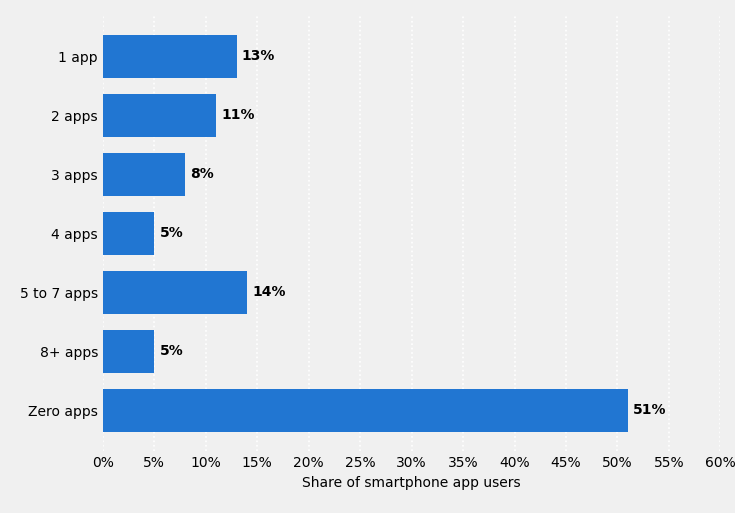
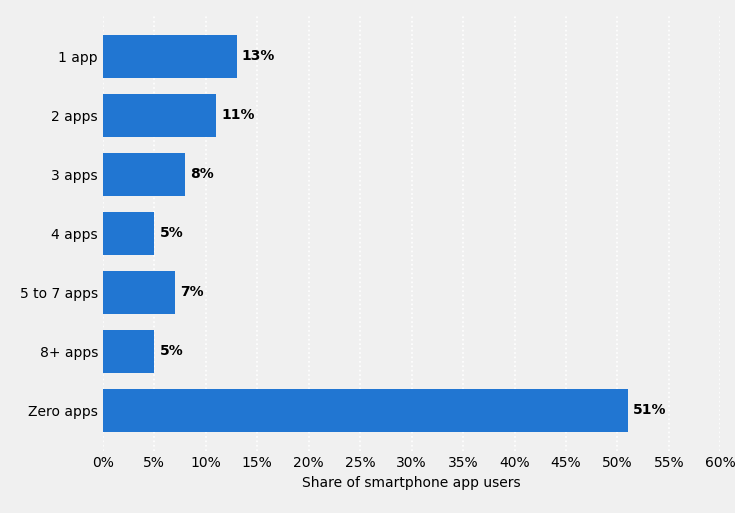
5 to 7 apps: 14% -> 7%
